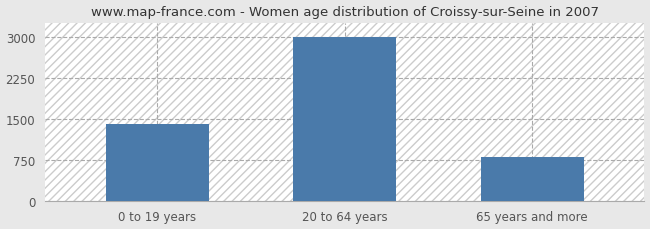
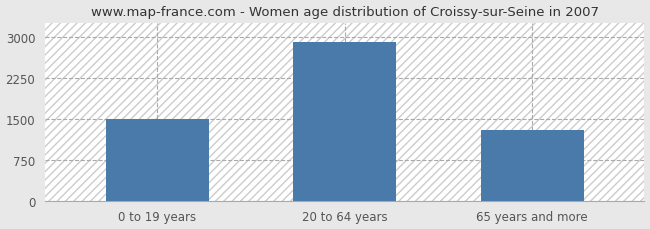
0 to 19 years: 1400 -> 1500
20 to 64 years: 3000 -> 2900
65 years and more: 800 -> 1300
